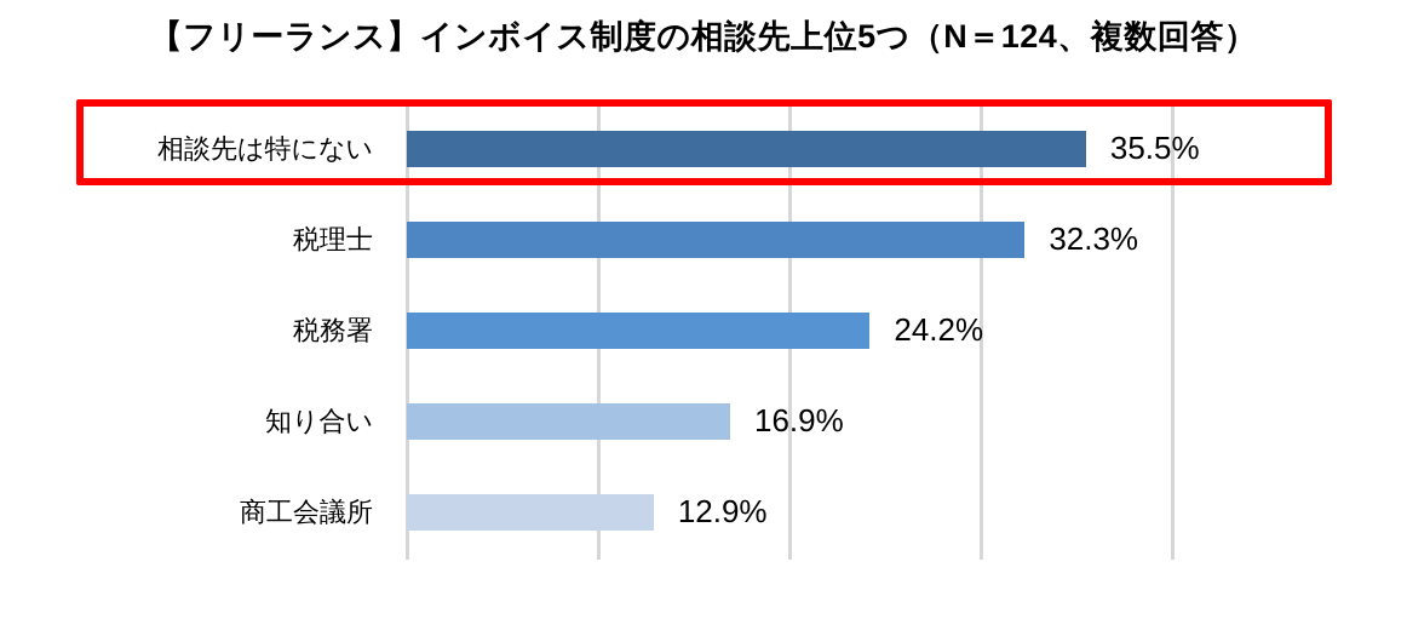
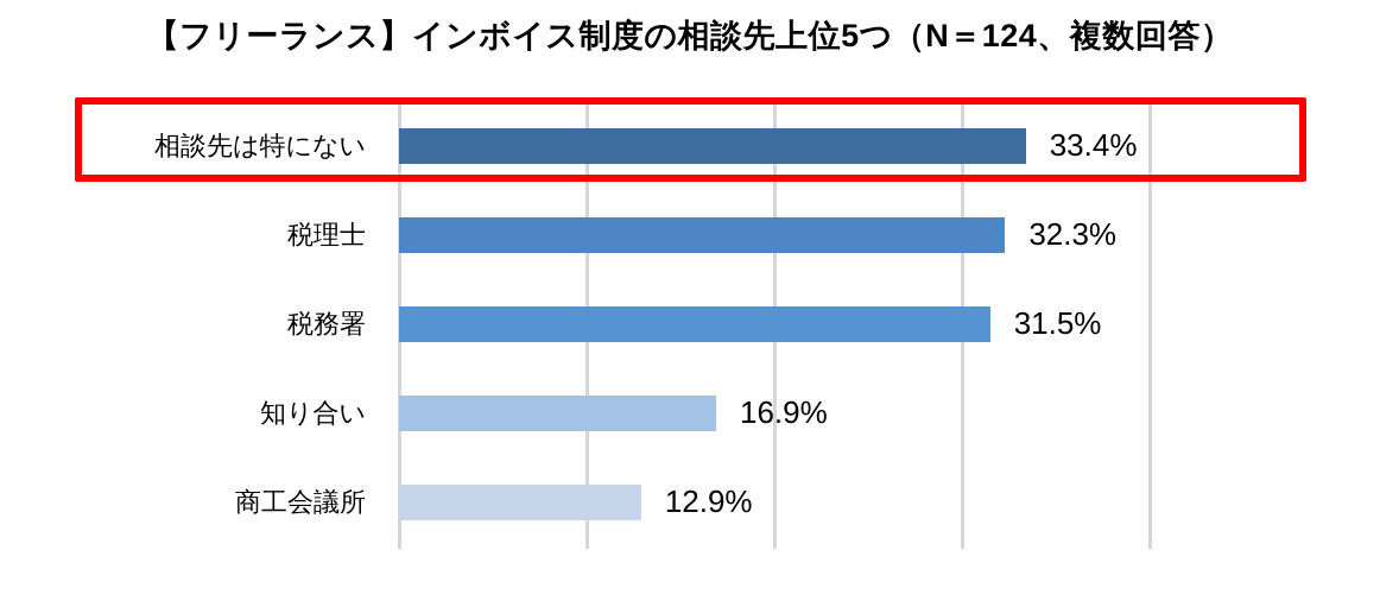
相談先は特にない: 35.5% -> 33.4%
税務署: 24.2% -> 31.5%
